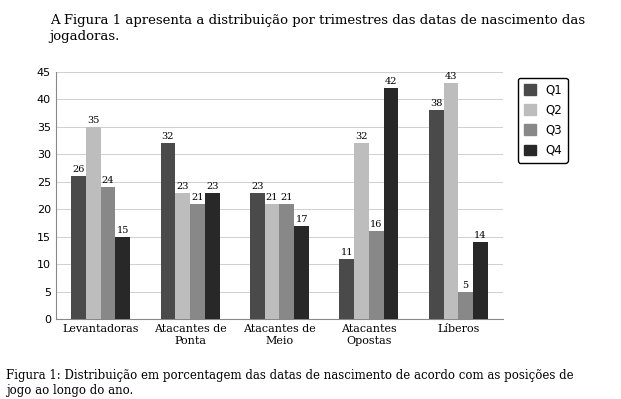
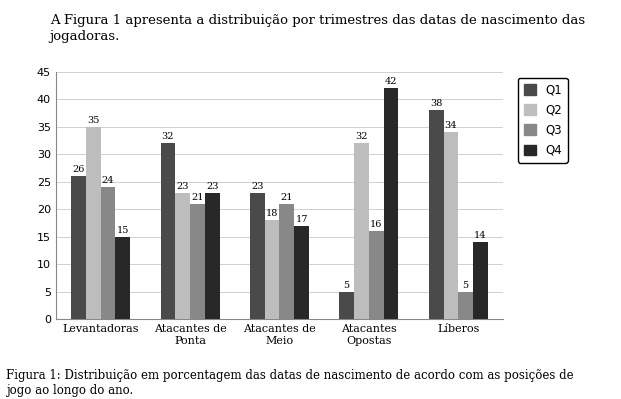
Q2/Atacantes de Meio: 21 -> 18
Q1/Atacantes Opostas: 11 -> 5
Q2/Líberos: 43 -> 34
